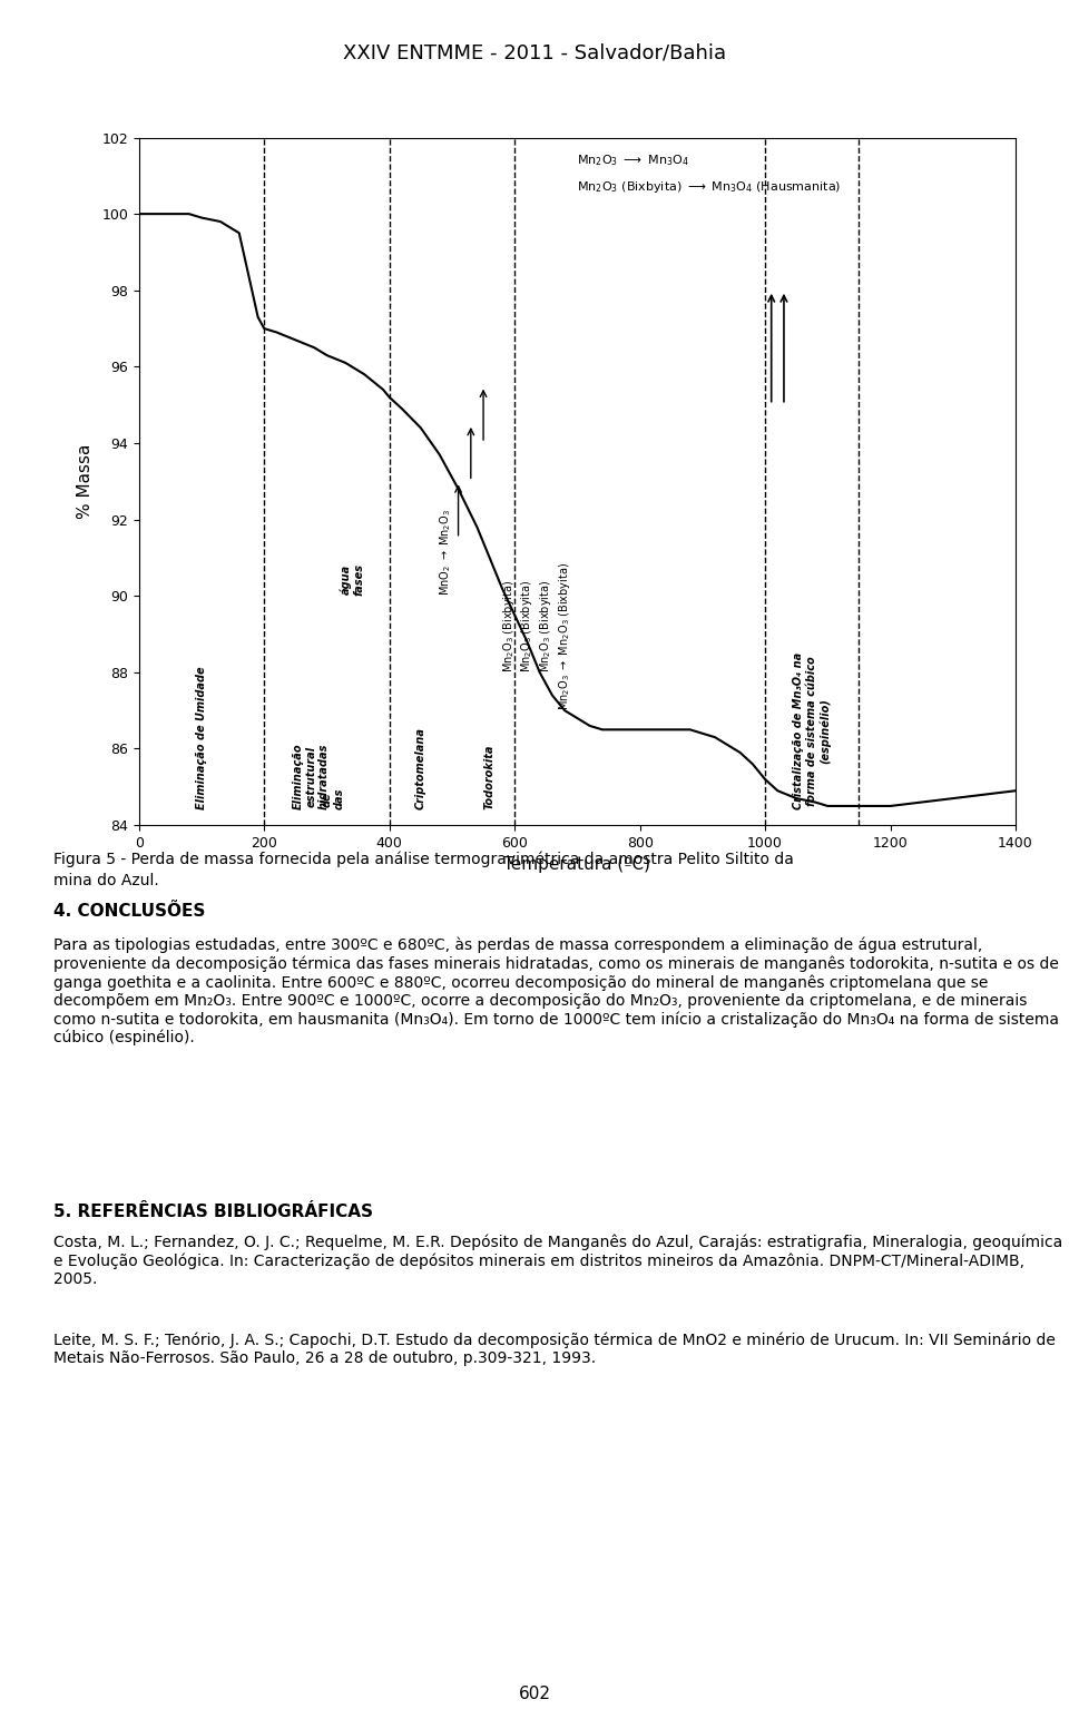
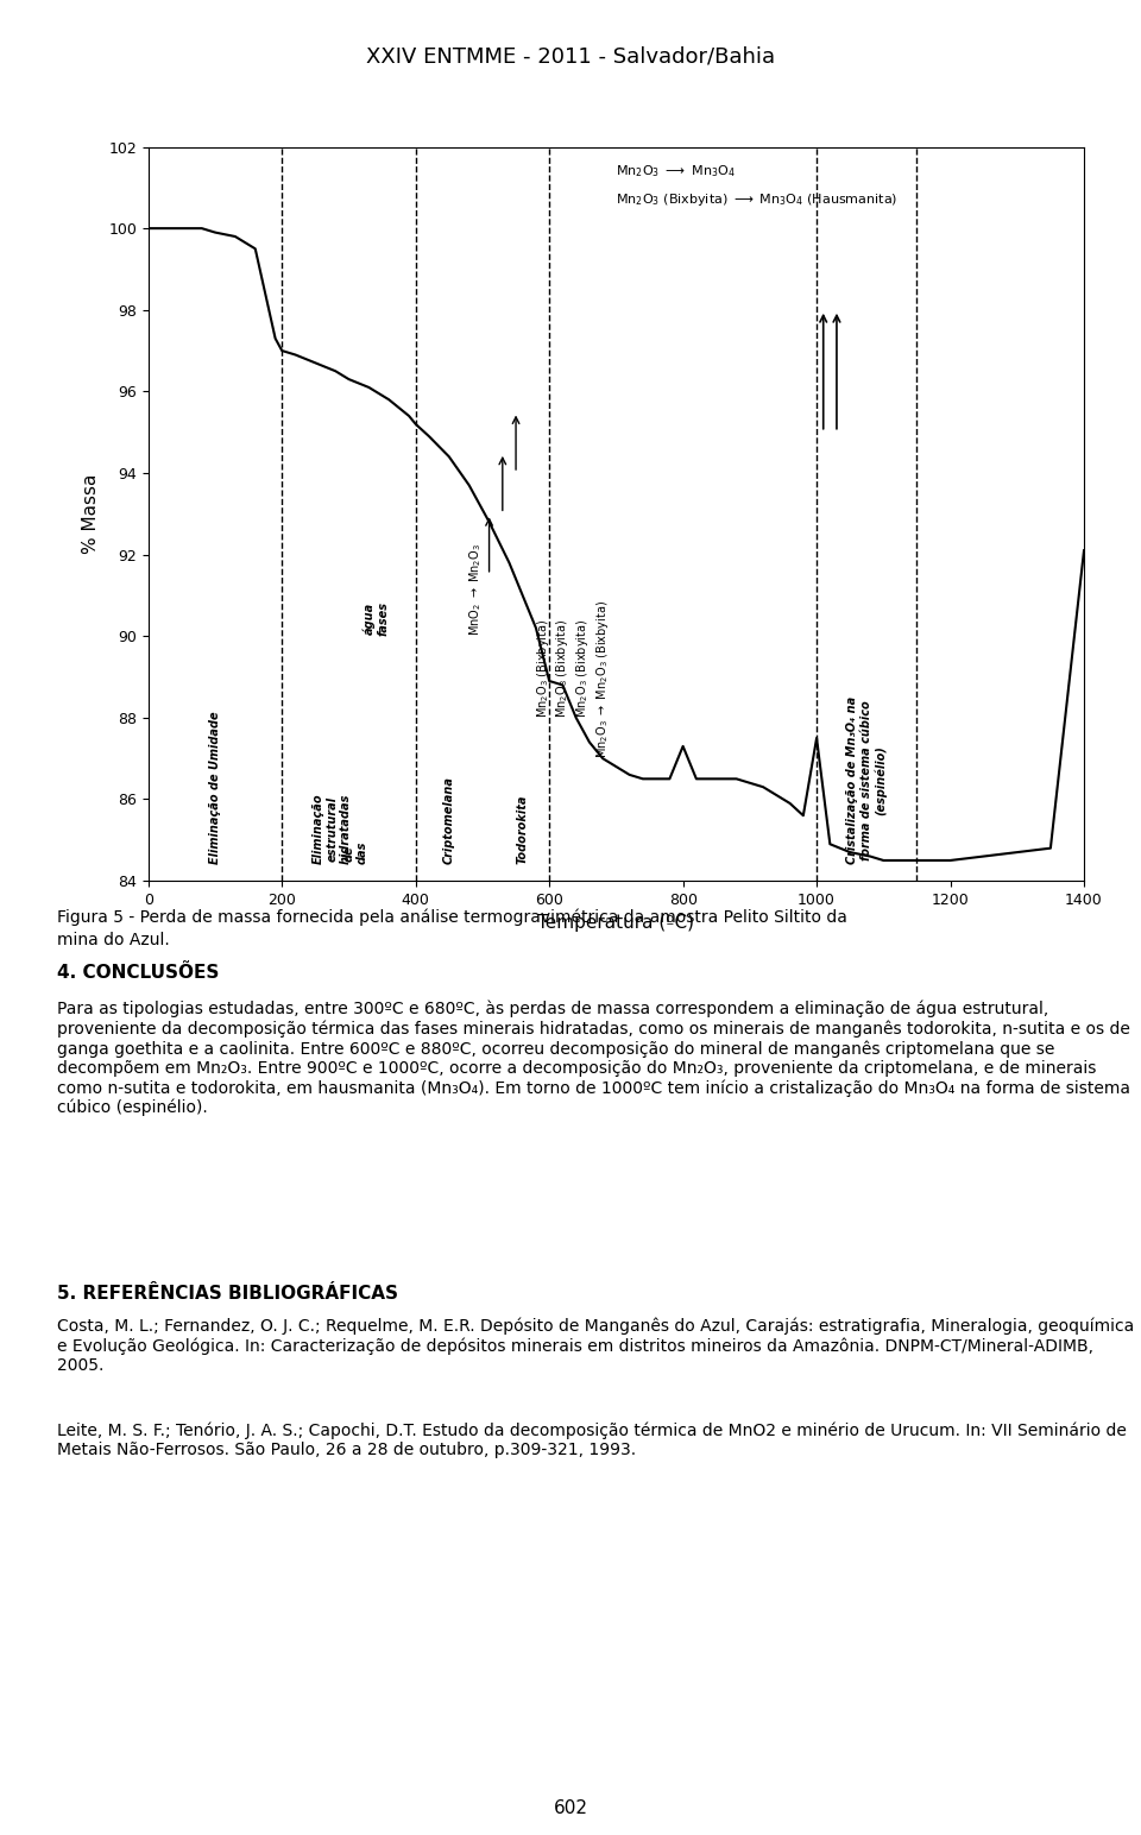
600: 89.5 -> 88.9
800: 86.5 -> 87.3
1000: 85.2 -> 87.5
1400: 84.9 -> 92.1
